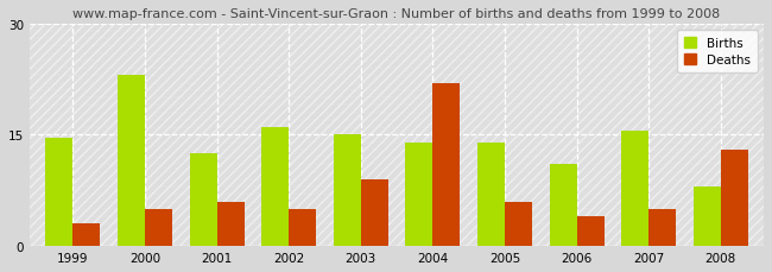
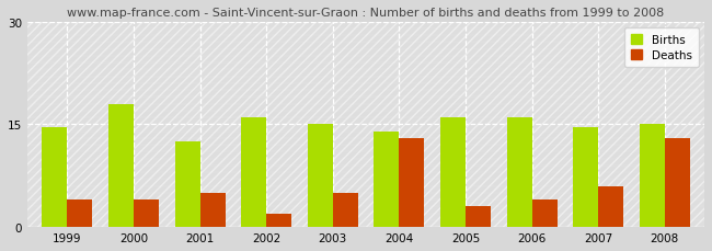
Deaths/1999: 3 -> 4
Births/2000: 23.0 -> 18.0
Deaths/2000: 5 -> 4
Deaths/2001: 6 -> 5
Deaths/2002: 5 -> 2
Deaths/2003: 9 -> 5
Deaths/2004: 22 -> 13
Births/2005: 14.0 -> 16.0
Deaths/2005: 6 -> 3
Births/2006: 11.0 -> 16.0
Births/2007: 15.6 -> 14.5
Deaths/2007: 5 -> 6
Births/2008: 8.0 -> 15.0
